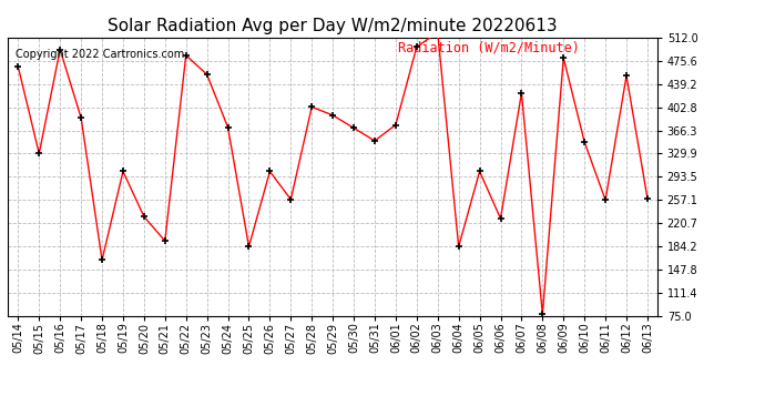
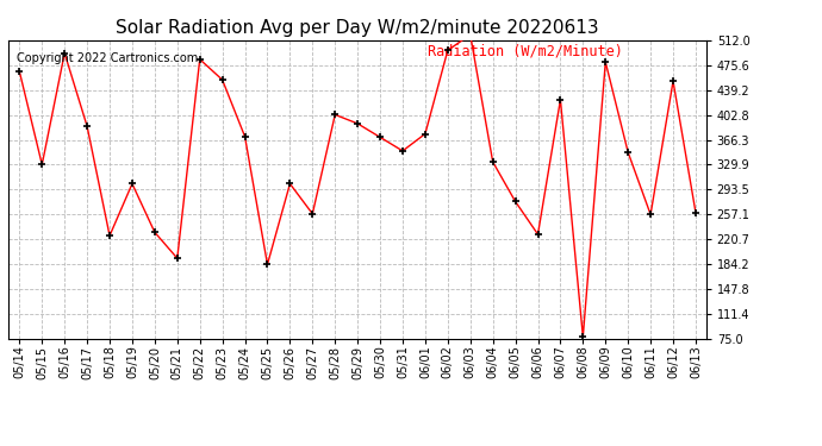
05/18: 163 -> 226
06/04: 184 -> 334
06/05: 302 -> 276
